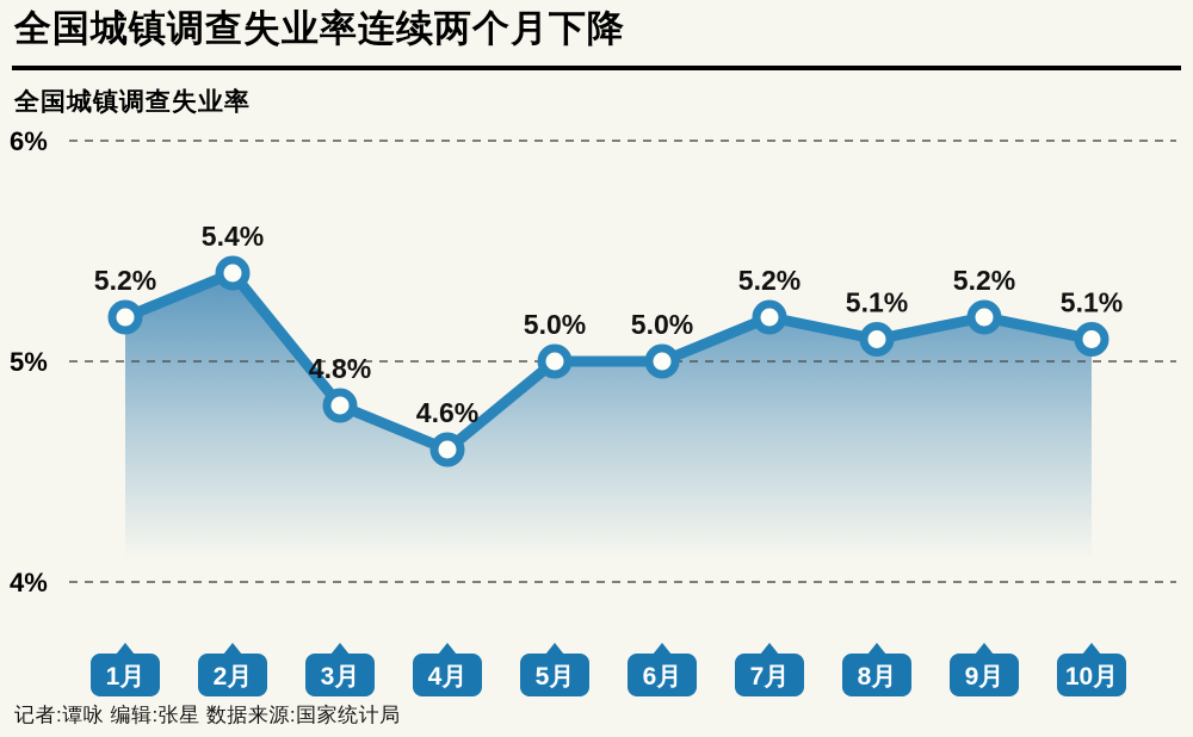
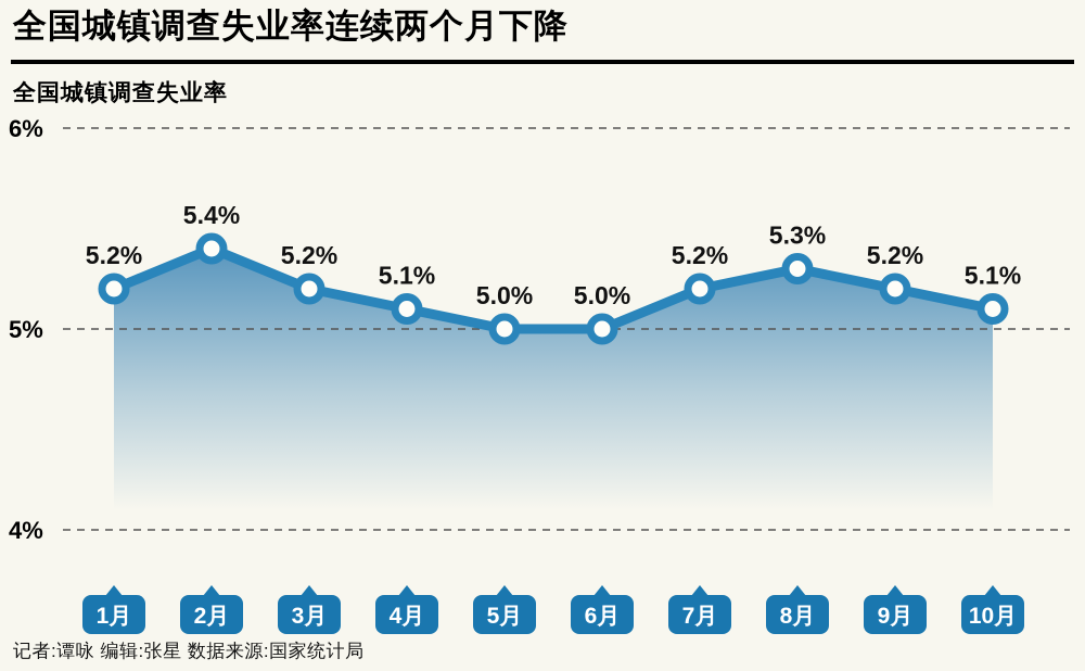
3月: 4.8% -> 5.2%
4月: 4.6% -> 5.1%
8月: 5.1% -> 5.3%
